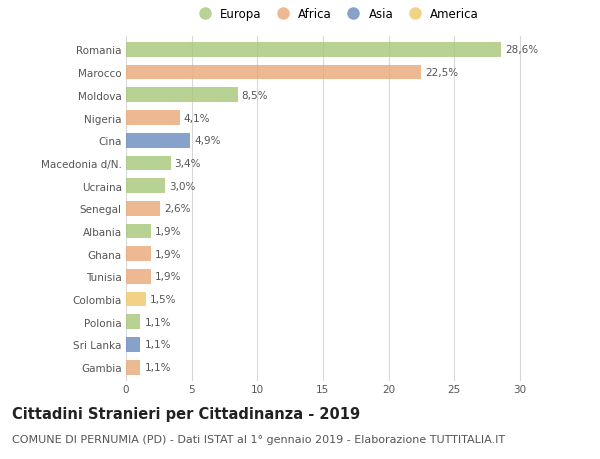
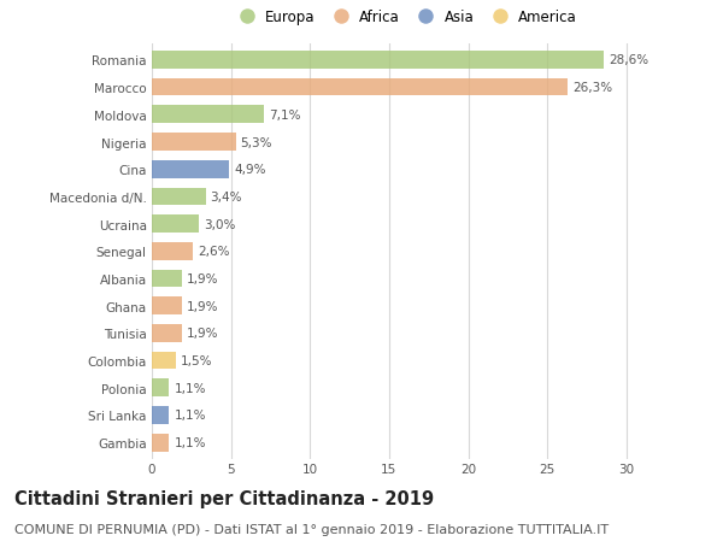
Marocco: 22,5% -> 26,3%
Moldova: 8,5% -> 7,1%
Nigeria: 4,1% -> 5,3%
